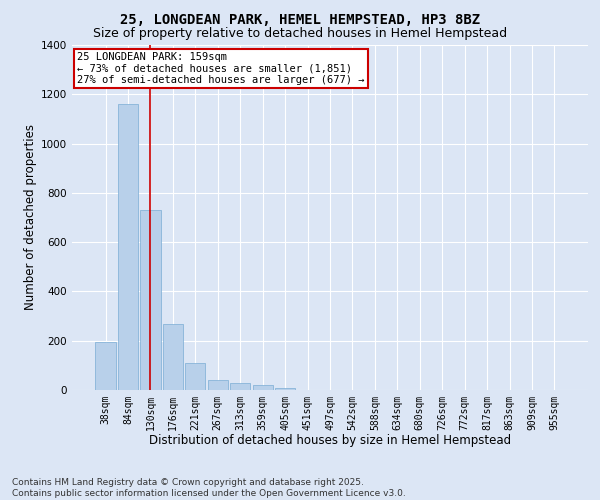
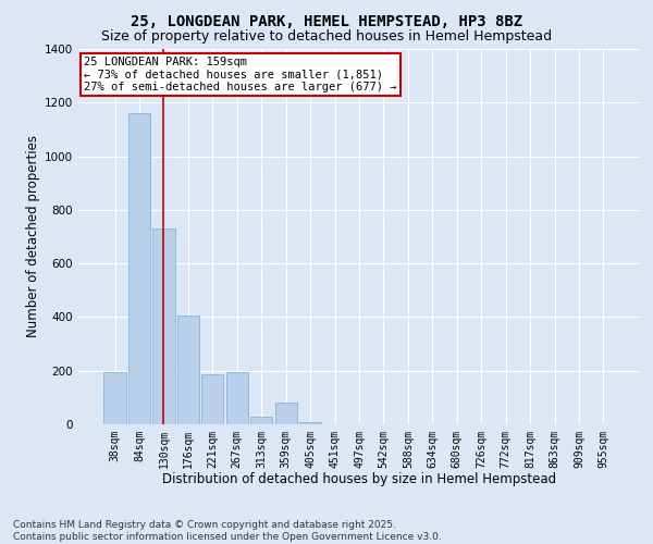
176sqm: 268 -> 405
221sqm: 110 -> 185
267sqm: 40 -> 195
359sqm: 20 -> 80
